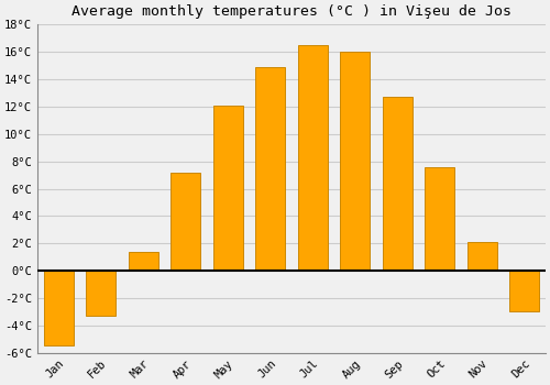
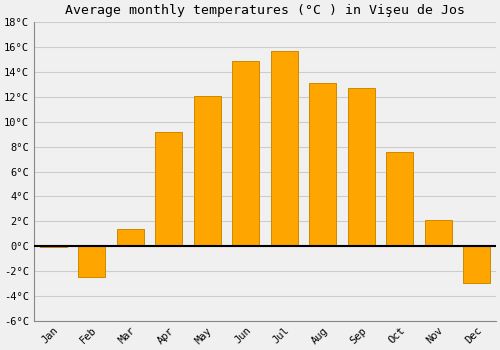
Jan: -5.5°C -> -0.1°C
Feb: -3.3°C -> -2.5°C
Apr: 7.2°C -> 9.2°C
Jul: 16.5°C -> 15.7°C
Aug: 16.0°C -> 13.1°C
